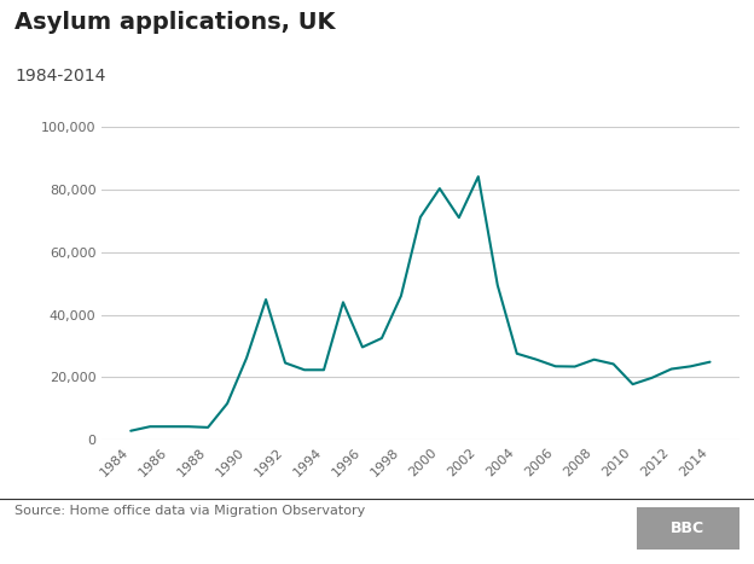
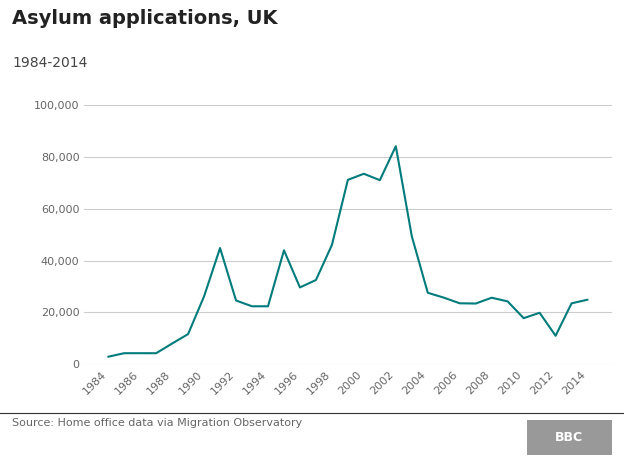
1988: 4,000 -> 8,000
2000: 80,300 -> 73,500
2012: 22,700 -> 11,000
